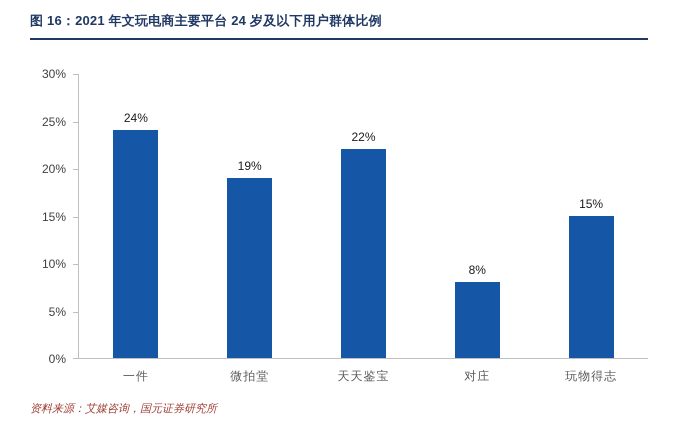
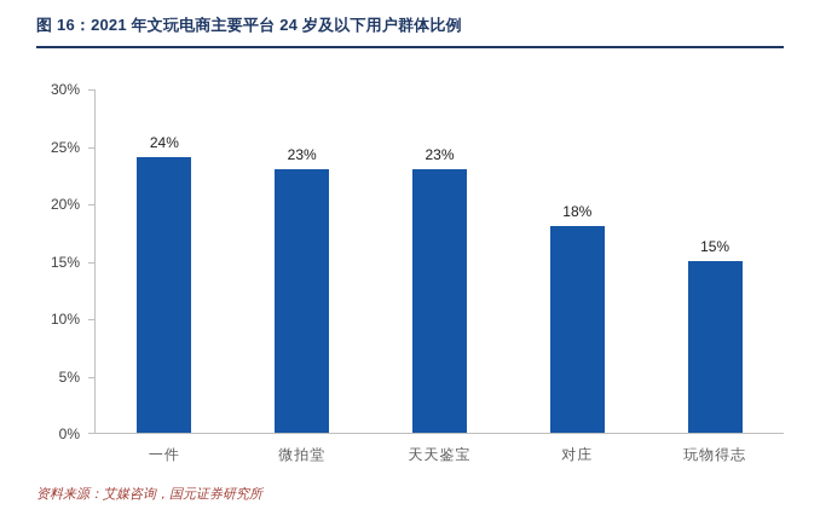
微拍堂: 19% -> 23%
天天鉴宝: 22% -> 23%
对庄: 8% -> 18%
